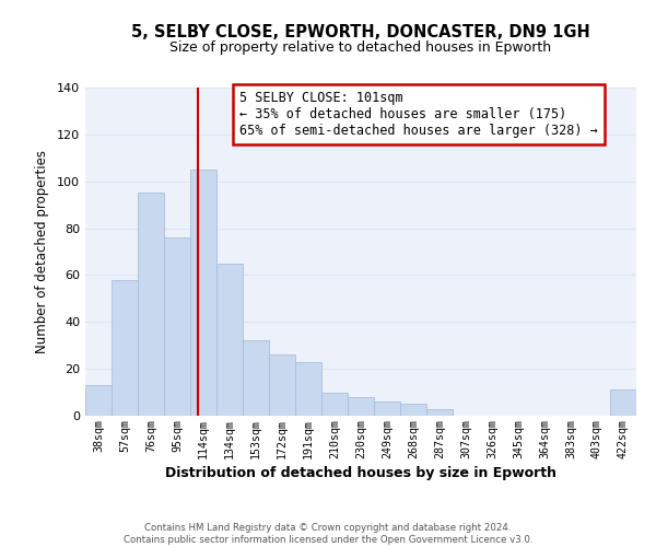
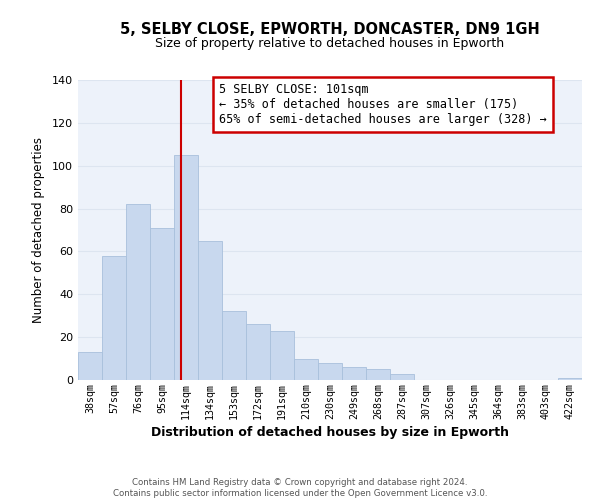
76sqm: 95 -> 82
95sqm: 76 -> 71
422sqm: 11 -> 1
